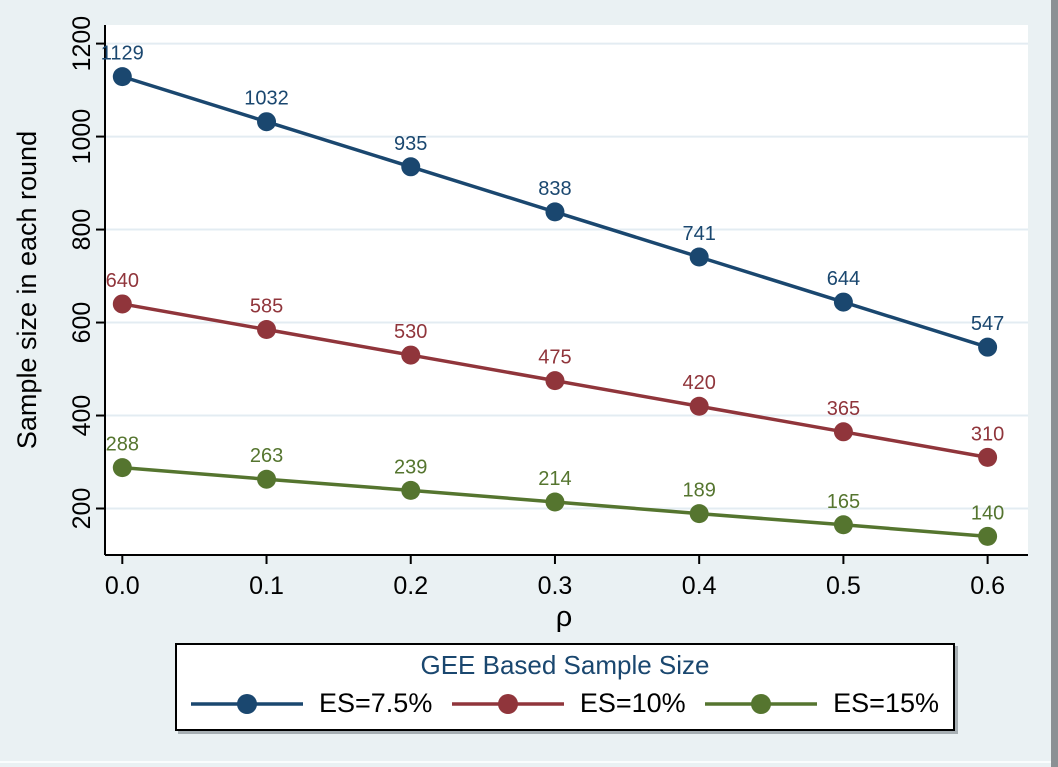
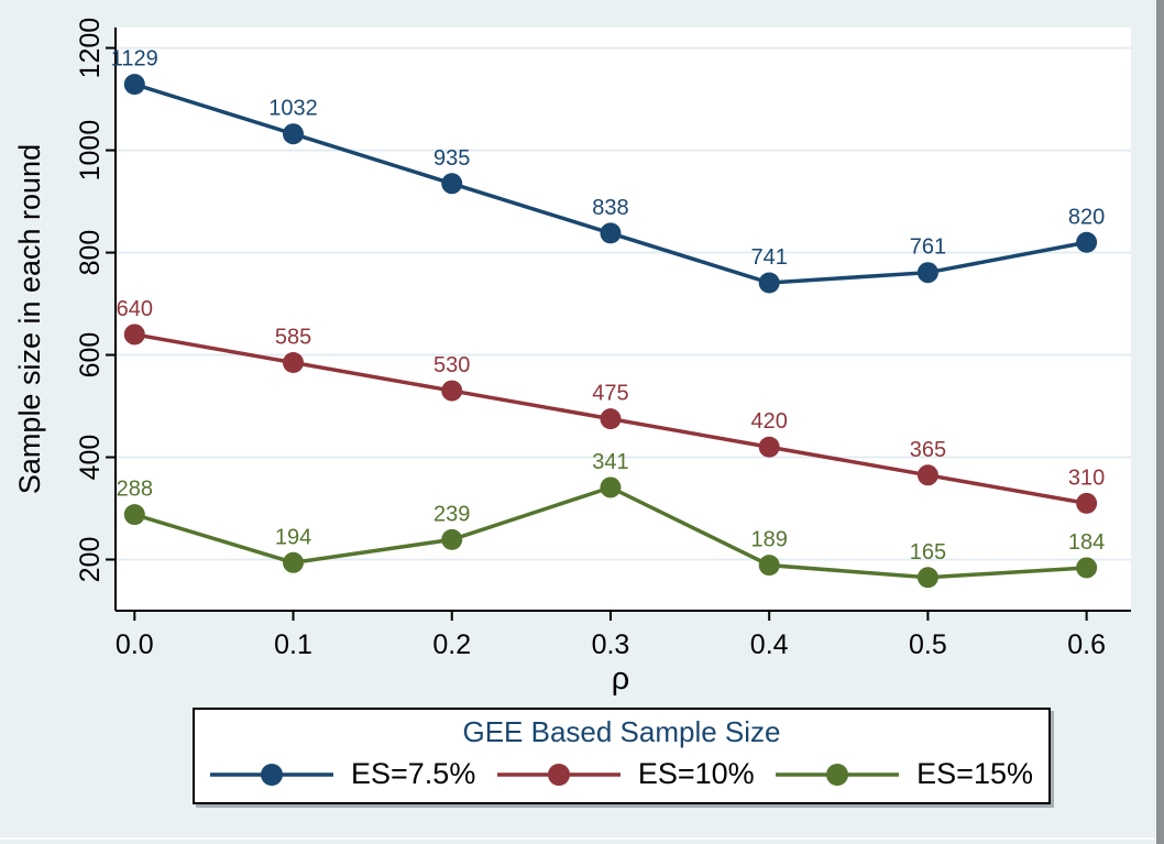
ES=15%/0.1: 263 -> 194
ES=15%/0.3: 214 -> 341
ES=7.5%/0.5: 644 -> 761
ES=7.5%/0.6: 547 -> 820
ES=15%/0.6: 140 -> 184
